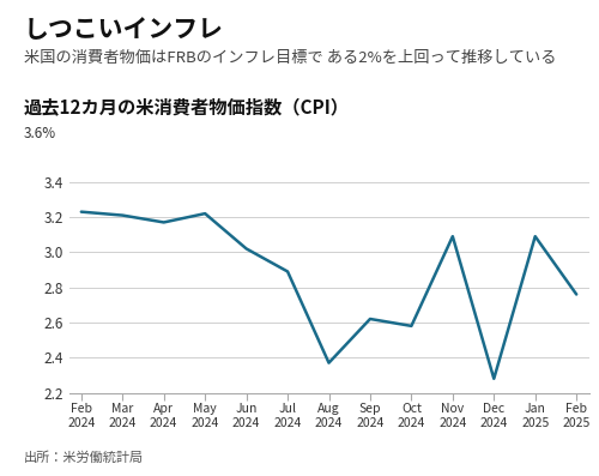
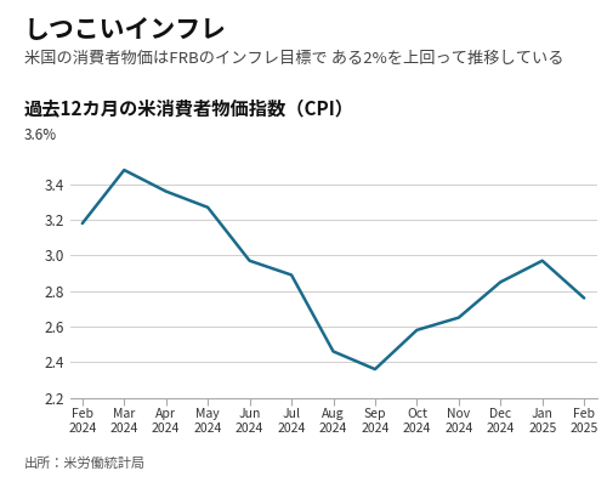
Feb 2024: 3.23 -> 3.18
Mar 2024: 3.21 -> 3.48
Apr 2024: 3.17 -> 3.36
May 2024: 3.22 -> 3.27
Jun 2024: 3.02 -> 2.97
Aug 2024: 2.37 -> 2.46
Sep 2024: 2.62 -> 2.36
Nov 2024: 3.09 -> 2.65
Dec 2024: 2.28 -> 2.85
Jan 2025: 3.09 -> 2.97
